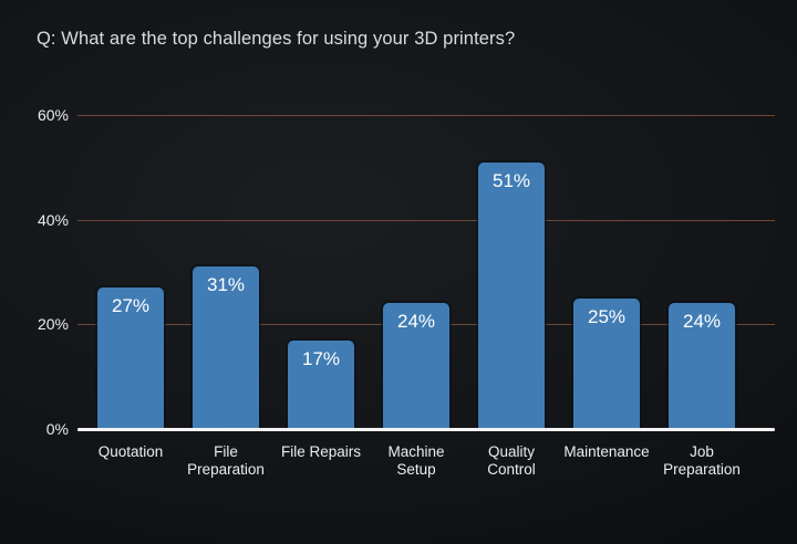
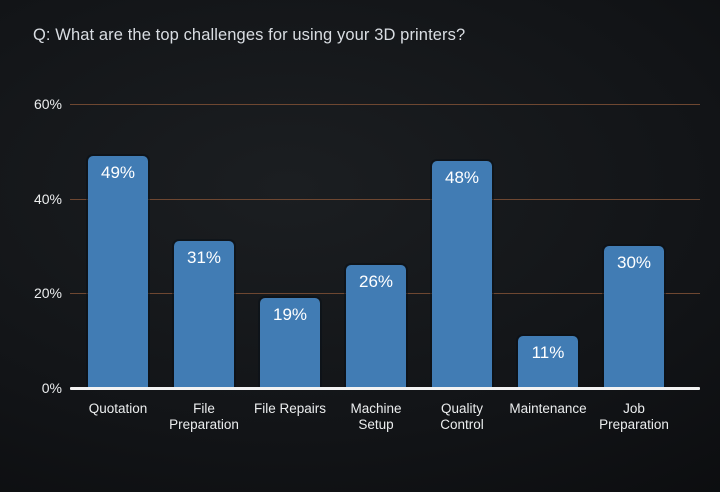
Quotation: 27% -> 49%
File Repairs: 17% -> 19%
Machine Setup: 24% -> 26%
Quality Control: 51% -> 48%
Maintenance: 25% -> 11%
Job Preparation: 24% -> 30%
